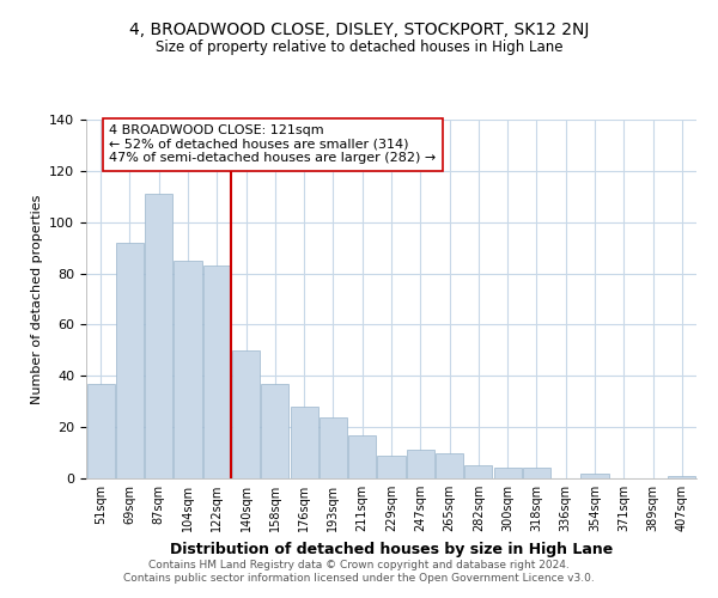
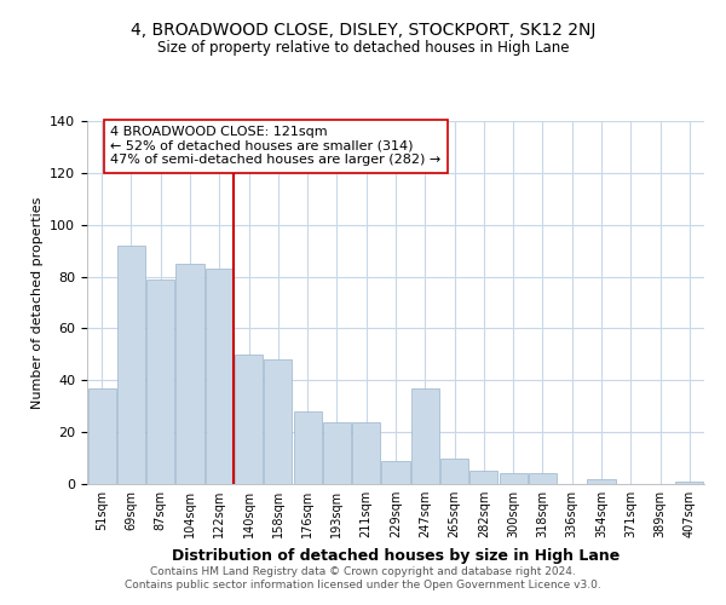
87sqm: 111 -> 79
158sqm: 37 -> 48
211sqm: 17 -> 24
247sqm: 11 -> 37
